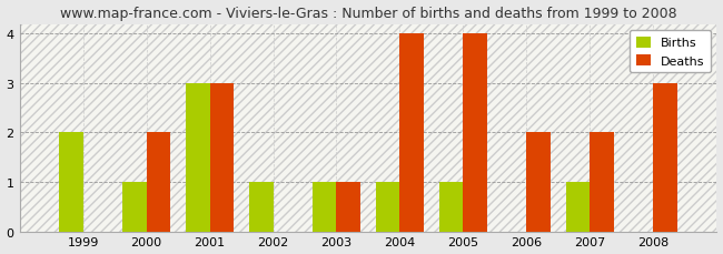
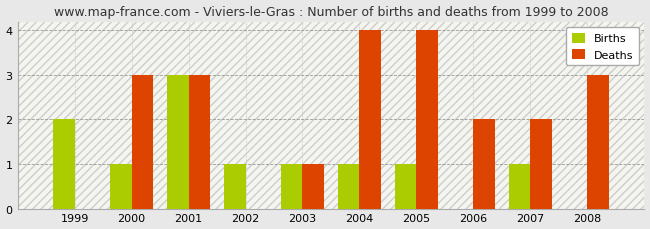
Deaths/2000: 2 -> 3
